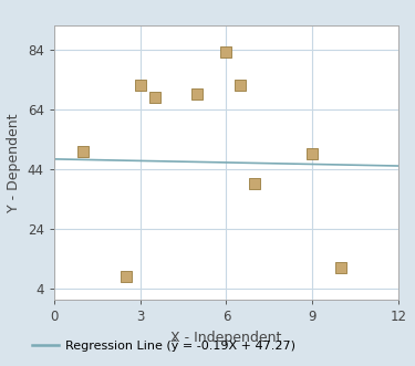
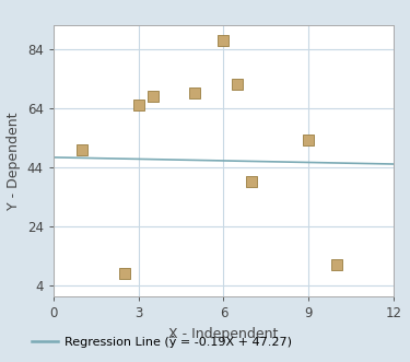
3: 72 -> 65
6: 83 -> 87
9: 49 -> 53
